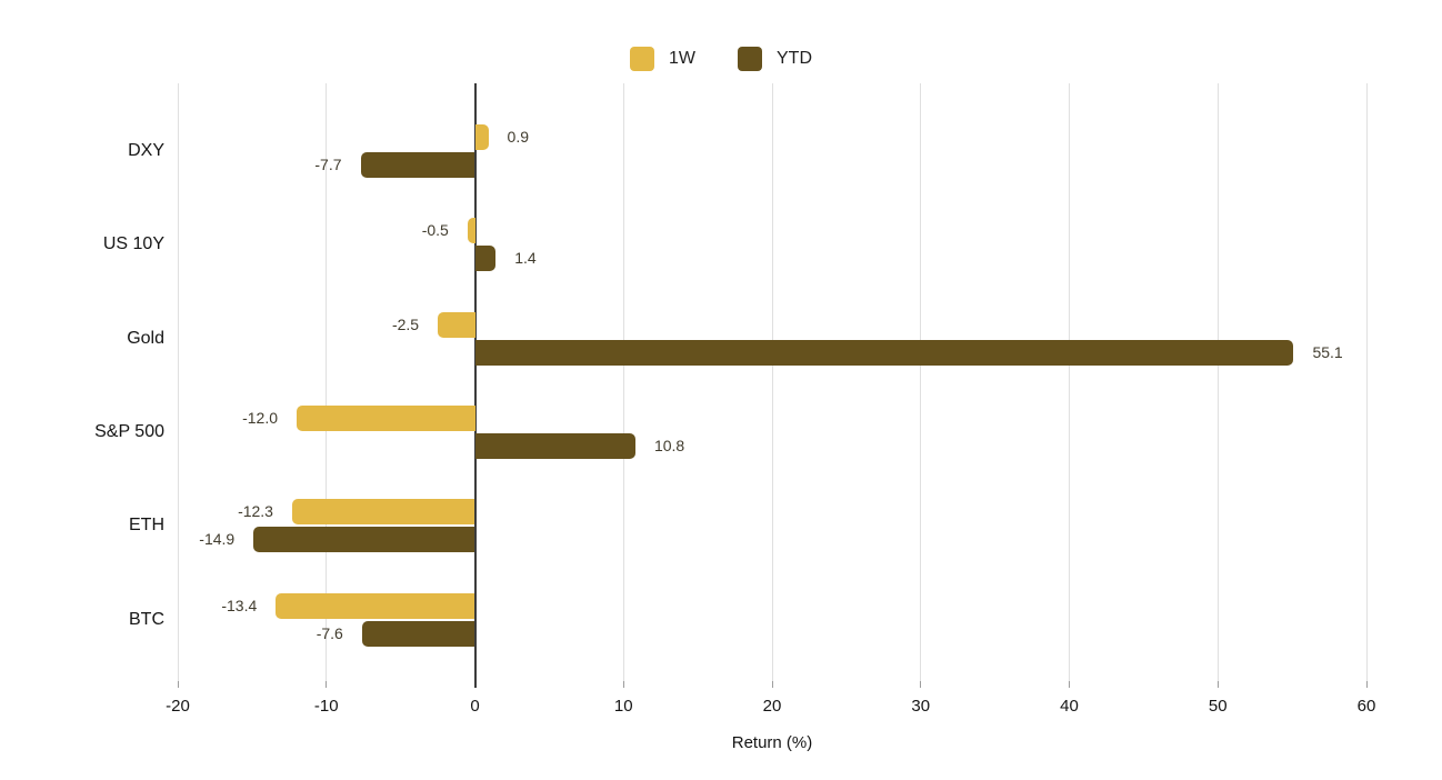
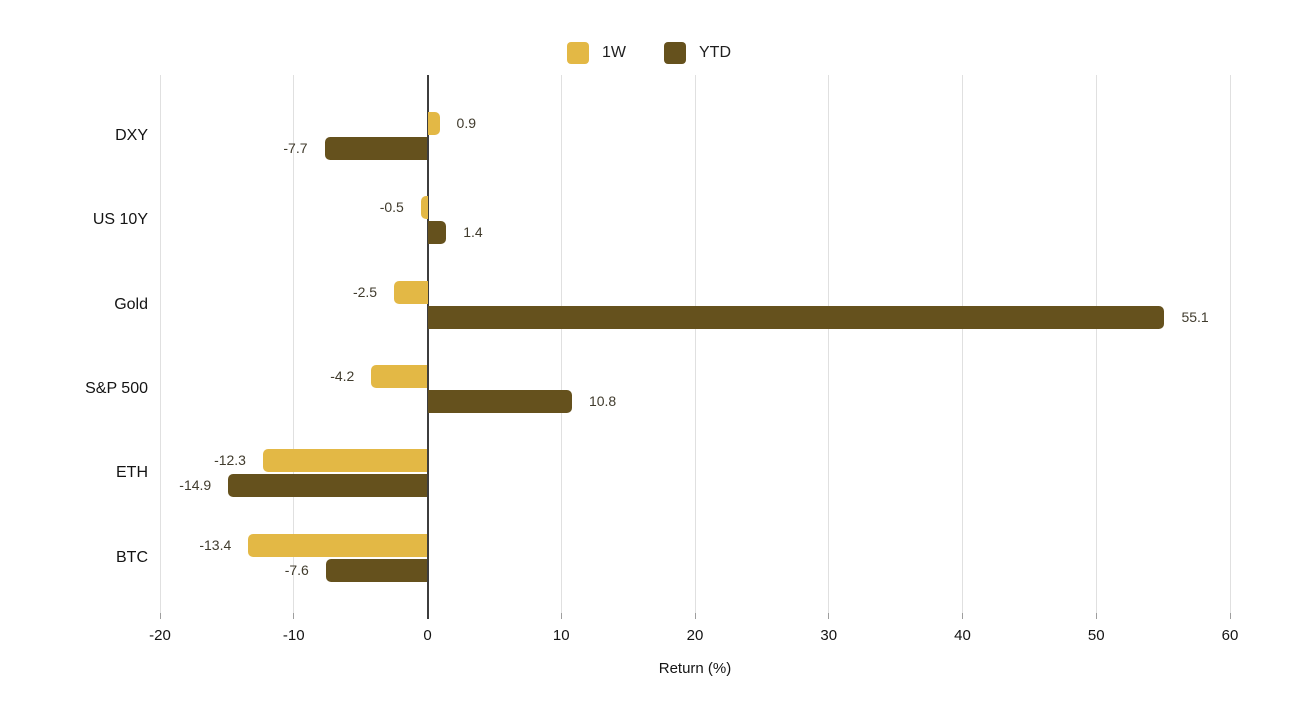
1W/S&P 500: -12.0 -> -4.2
